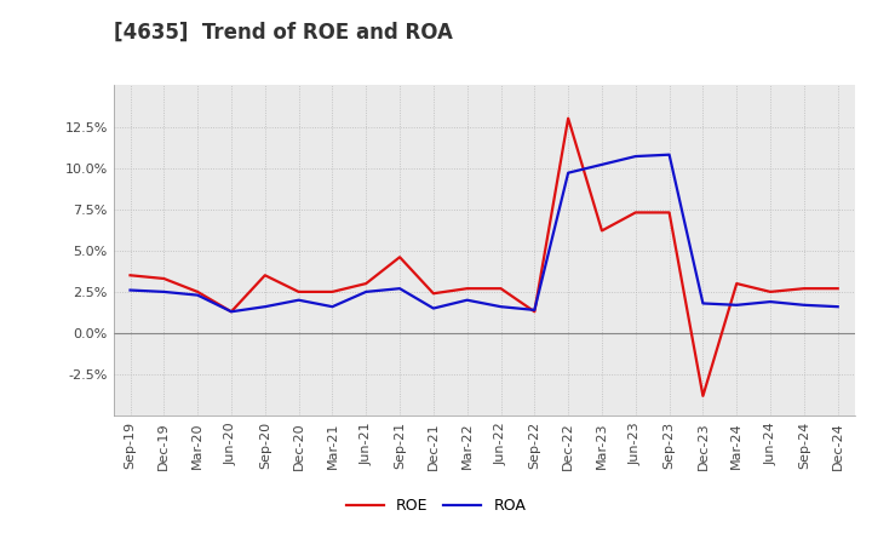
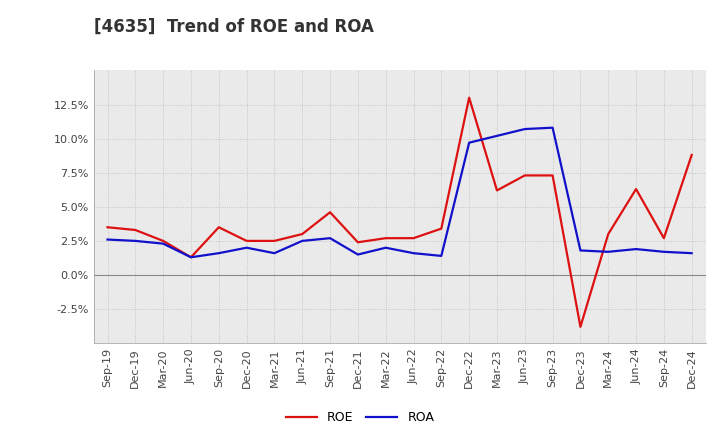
ROE/Sep-22: 1.3% -> 3.4%
ROE/Jun-24: 2.5% -> 6.3%
ROE/Dec-24: 2.7% -> 8.8%
